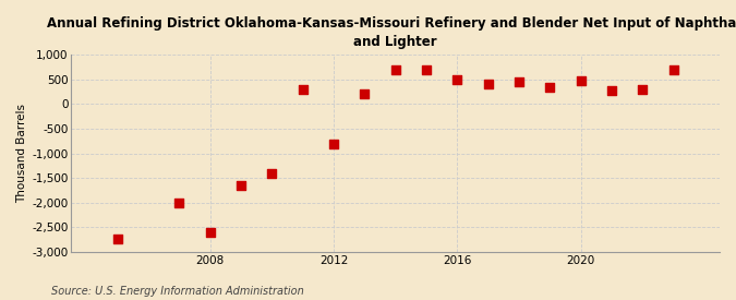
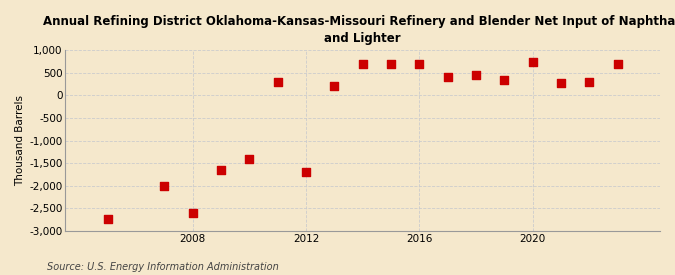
2012: -800 -> -1,700
2016: 500 -> 700
2020: 480 -> 750
